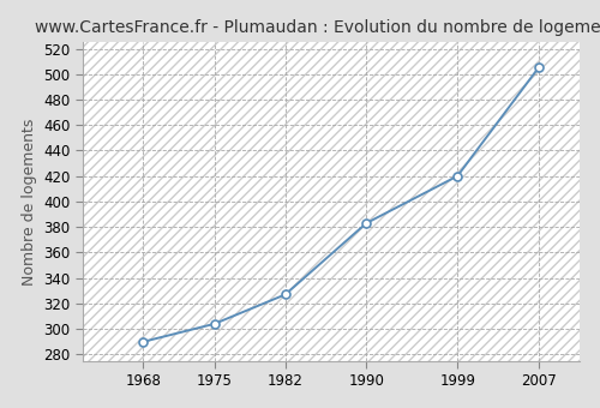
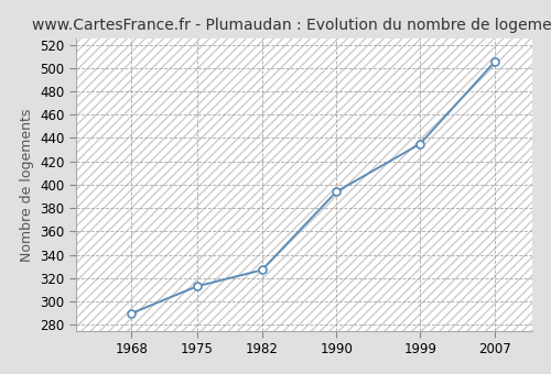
1975: 304 -> 313
1990: 383 -> 394
1999: 420 -> 435
